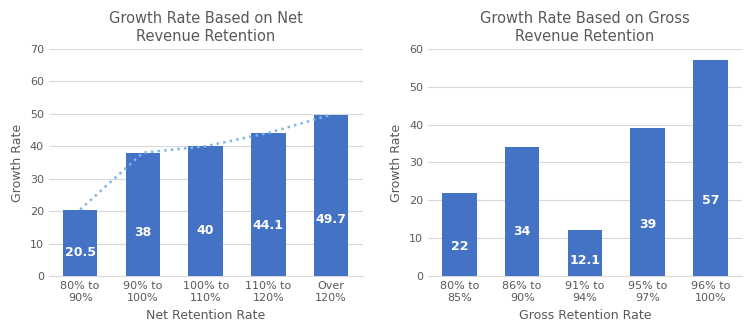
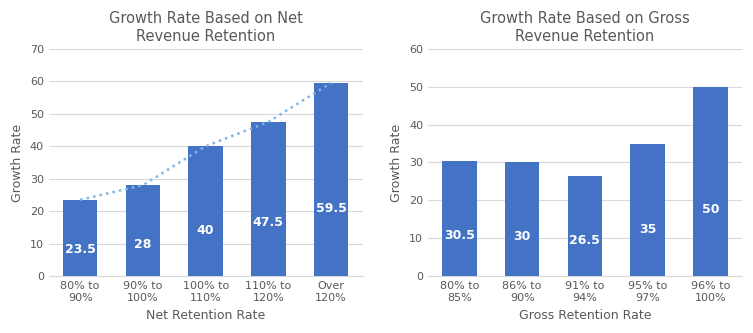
Growth Rate Based on Net Revenue Retention/80% to 90%: 20.5 -> 23.5
Growth Rate Based on Net Revenue Retention/90% to 100%: 38 -> 28
Growth Rate Based on Net Revenue Retention/110% to 120%: 44.1 -> 47.5
Growth Rate Based on Net Revenue Retention/Over 120%: 49.7 -> 59.5
Growth Rate Based on Gross Revenue Retention/80% to 85%: 22 -> 30.5
Growth Rate Based on Gross Revenue Retention/86% to 90%: 34 -> 30
Growth Rate Based on Gross Revenue Retention/91% to 94%: 12.1 -> 26.5
Growth Rate Based on Gross Revenue Retention/95% to 97%: 39 -> 35
Growth Rate Based on Gross Revenue Retention/96% to 100%: 57 -> 50
